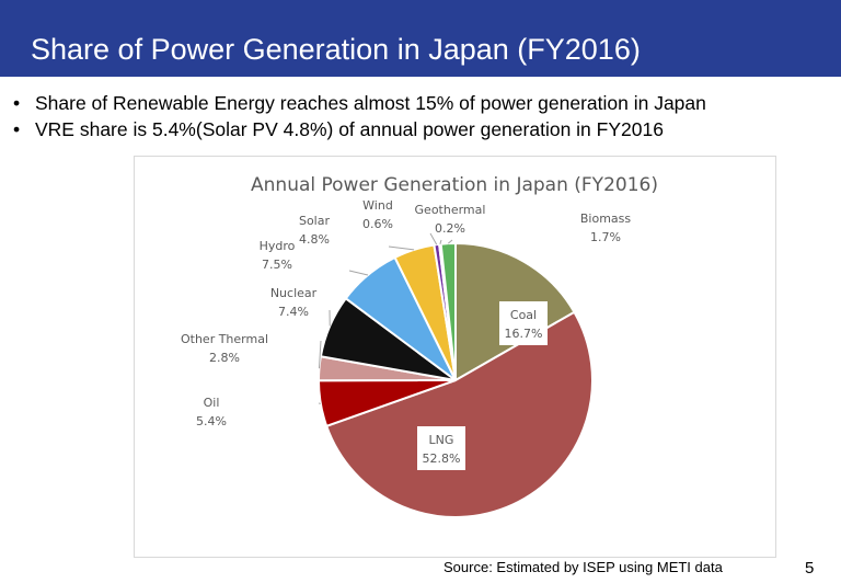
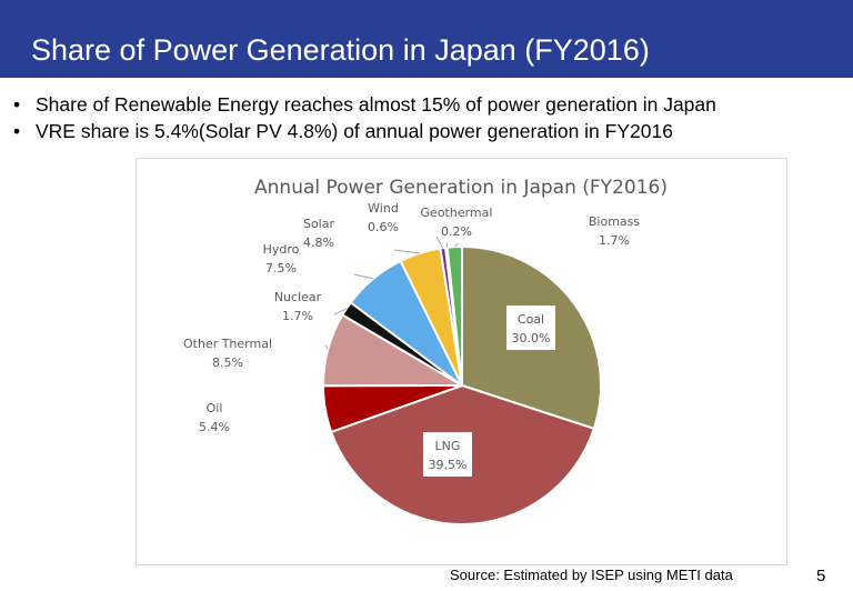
Coal: 16.7% -> 30.0%
LNG: 52.8% -> 39.5%
Other Thermal: 2.8% -> 8.5%
Nuclear: 7.4% -> 1.7%
